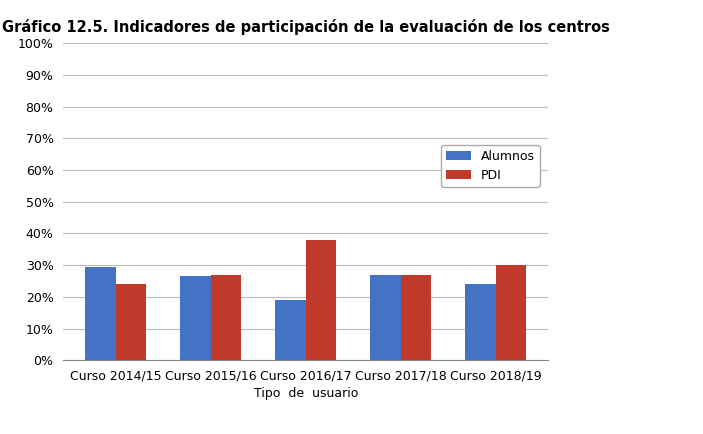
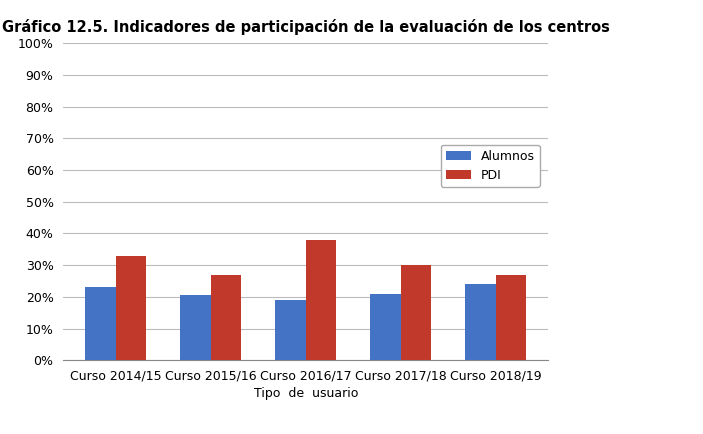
Alumnos/Curso 2014/15: 29.5% -> 23.0%
PDI/Curso 2014/15: 24% -> 33%
Alumnos/Curso 2015/16: 26.5% -> 20.5%
Alumnos/Curso 2017/18: 27.0% -> 21.0%
PDI/Curso 2017/18: 27% -> 30%
PDI/Curso 2018/19: 30% -> 27%
